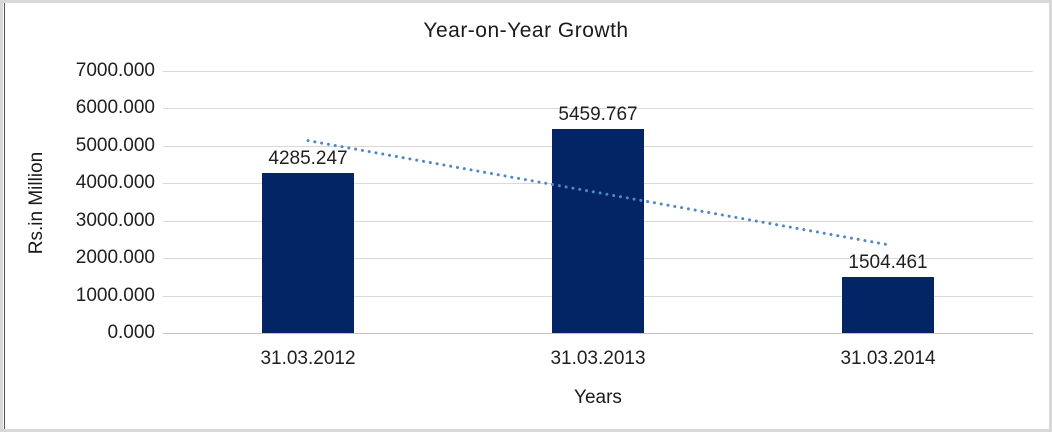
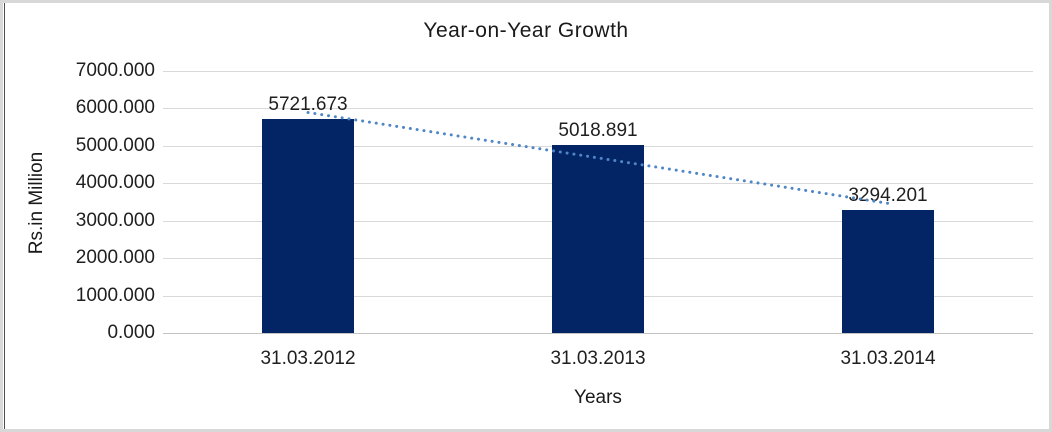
31.03.2012: 4285.247 -> 5721.673
31.03.2013: 5459.767 -> 5018.891
31.03.2014: 1504.461 -> 3294.201
